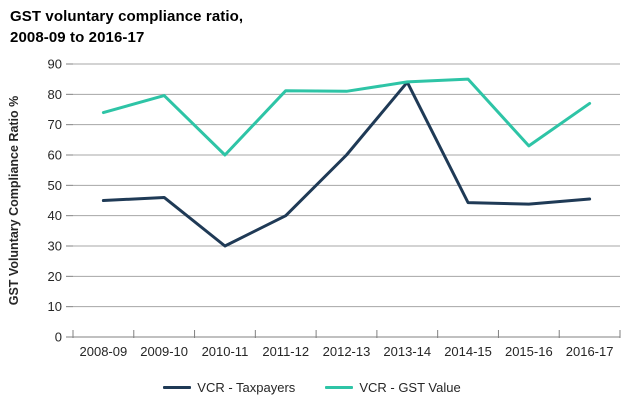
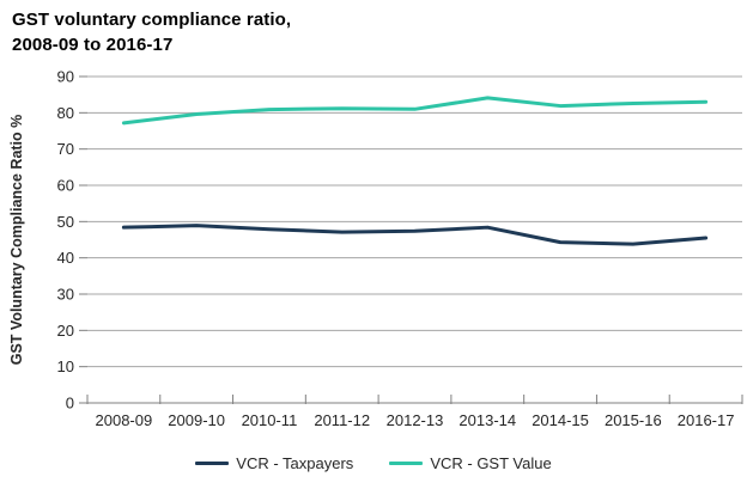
VCR - Taxpayers/2008-09: 45 -> 48
VCR - GST Value/2008-09: 74 -> 77
VCR - Taxpayers/2009-10: 46 -> 49
VCR - Taxpayers/2010-11: 30 -> 48
VCR - GST Value/2010-11: 60 -> 81
VCR - Taxpayers/2011-12: 40 -> 47
VCR - Taxpayers/2012-13: 60 -> 47
VCR - Taxpayers/2013-14: 84 -> 48
VCR - GST Value/2014-15: 85 -> 82
VCR - GST Value/2015-16: 63 -> 83
VCR - GST Value/2016-17: 77 -> 83
